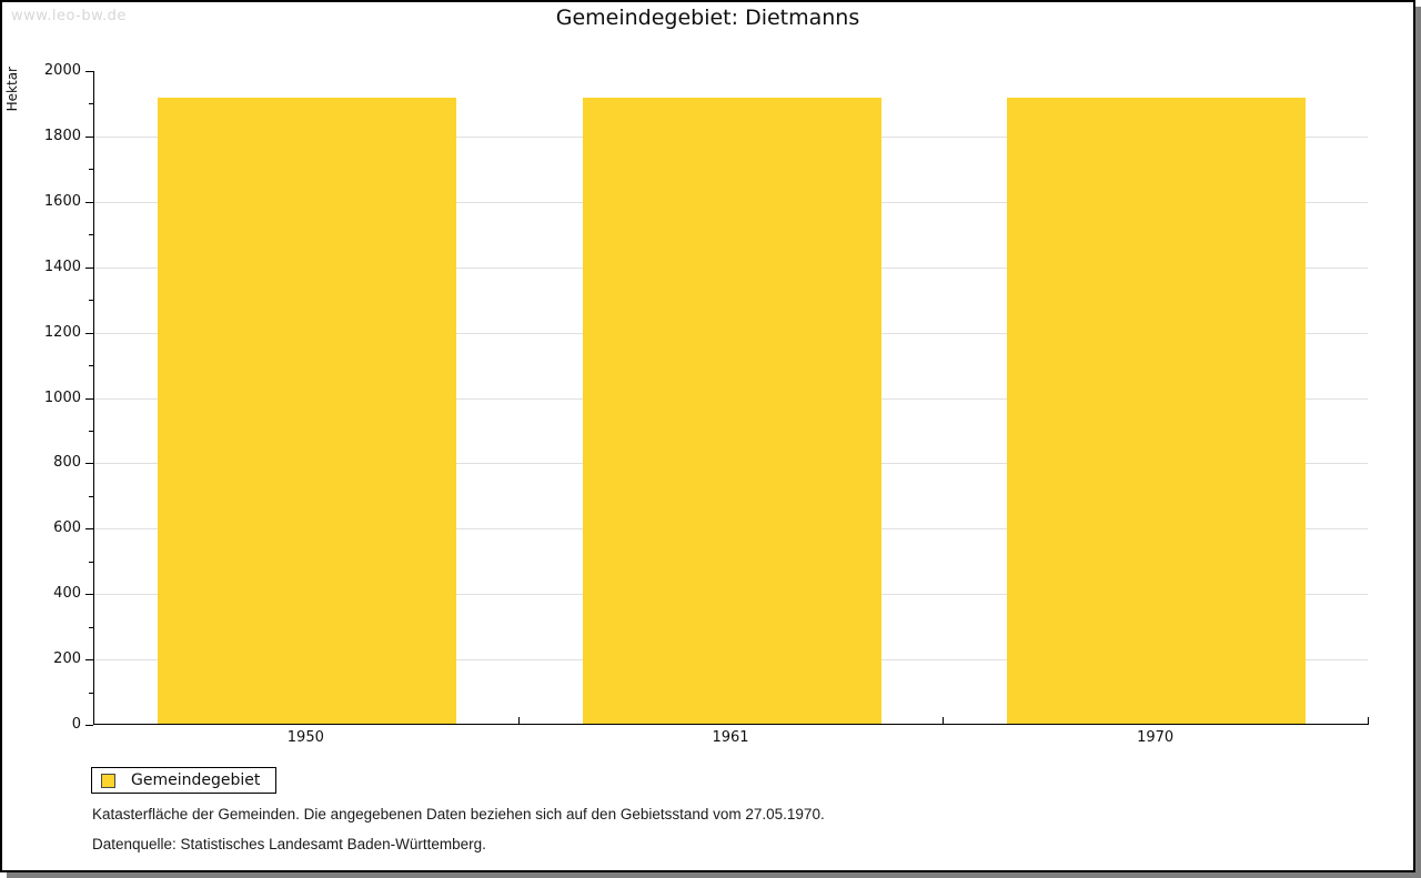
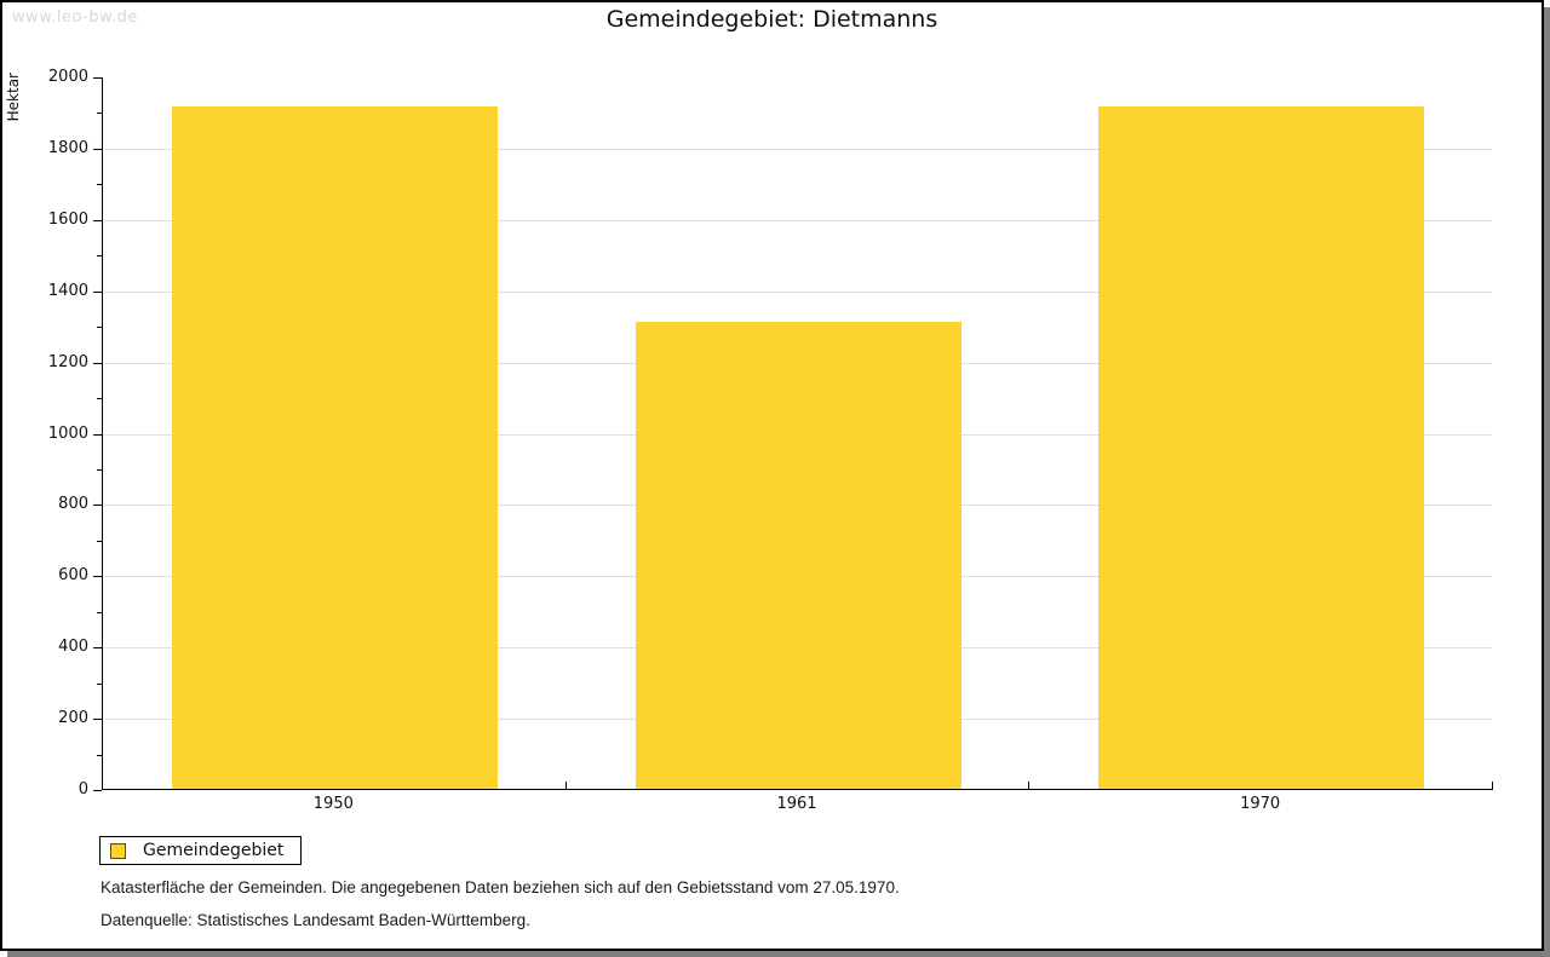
1961: 1920 -> 1310
